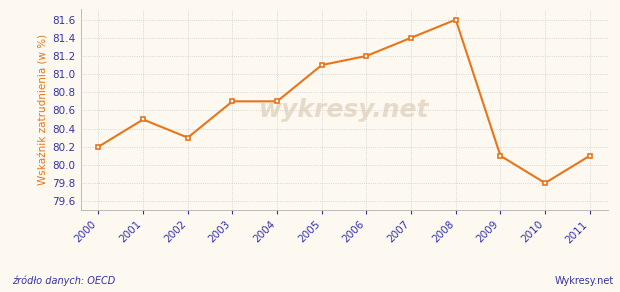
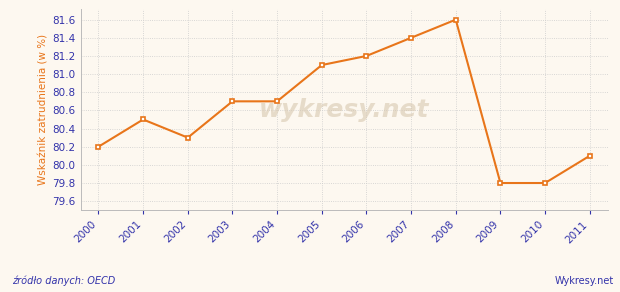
2009: 80.1 -> 79.8
